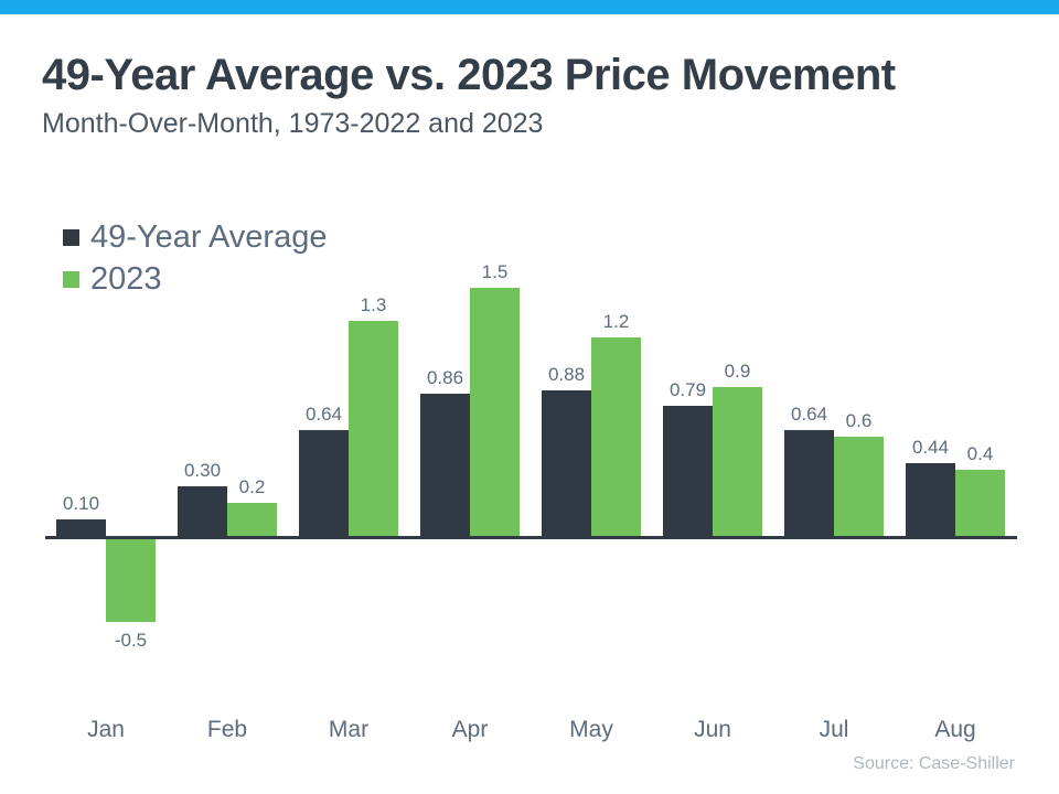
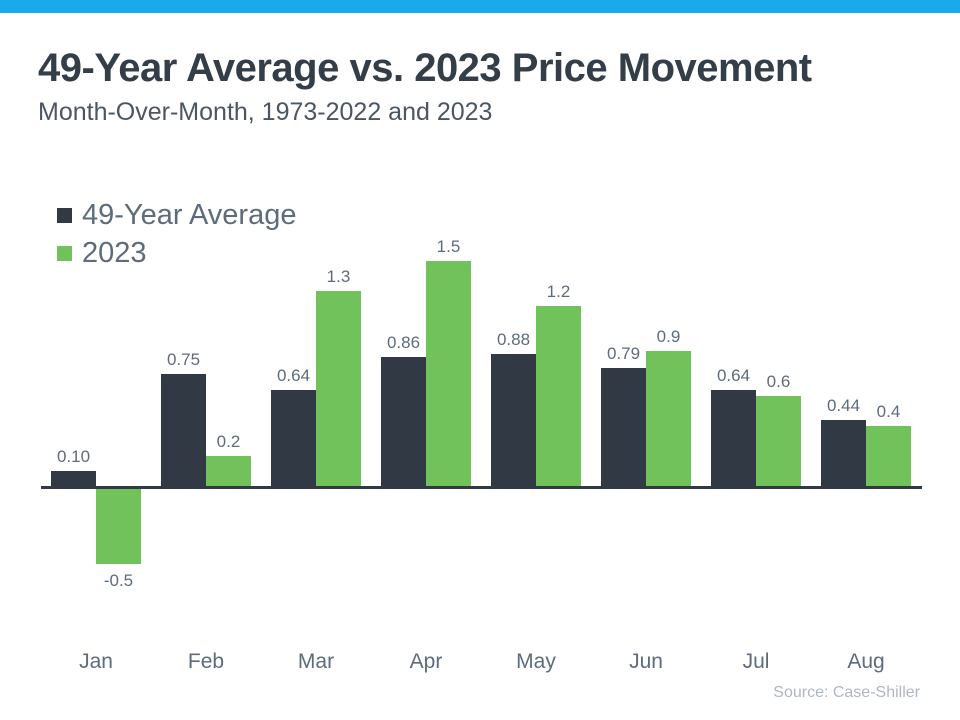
49-Year Average/Feb: 0.30 -> 0.75
